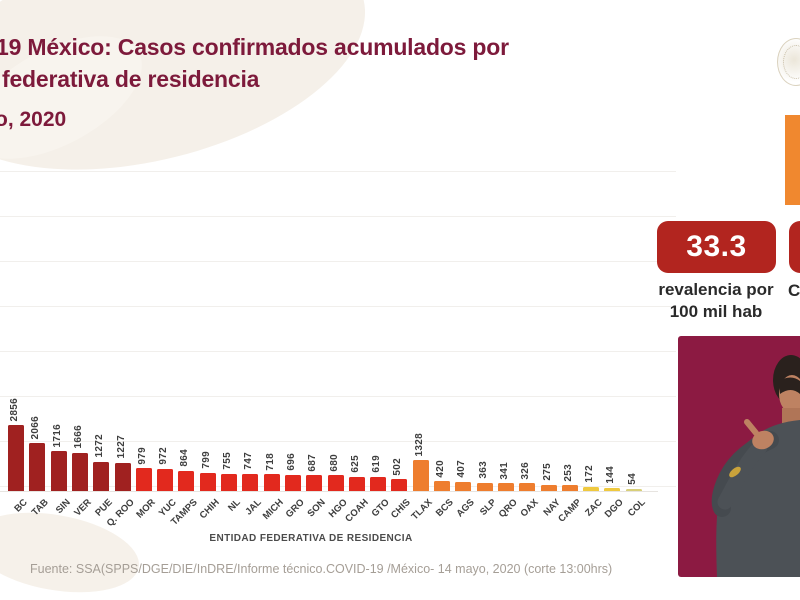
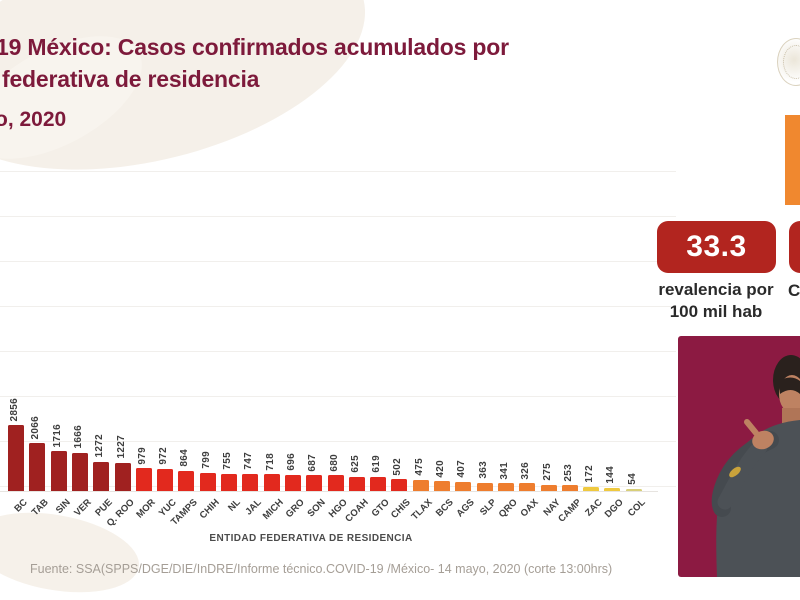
TLAX: 1328 -> 475
